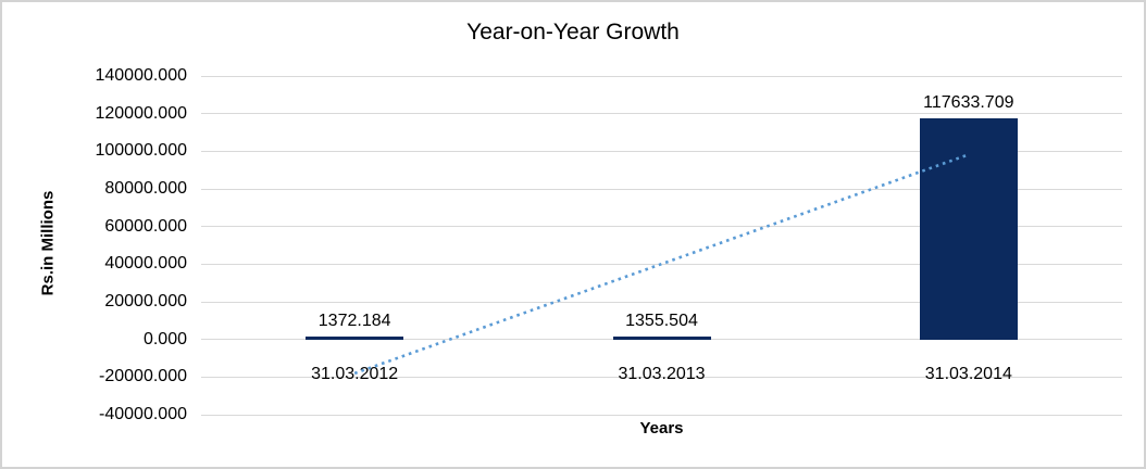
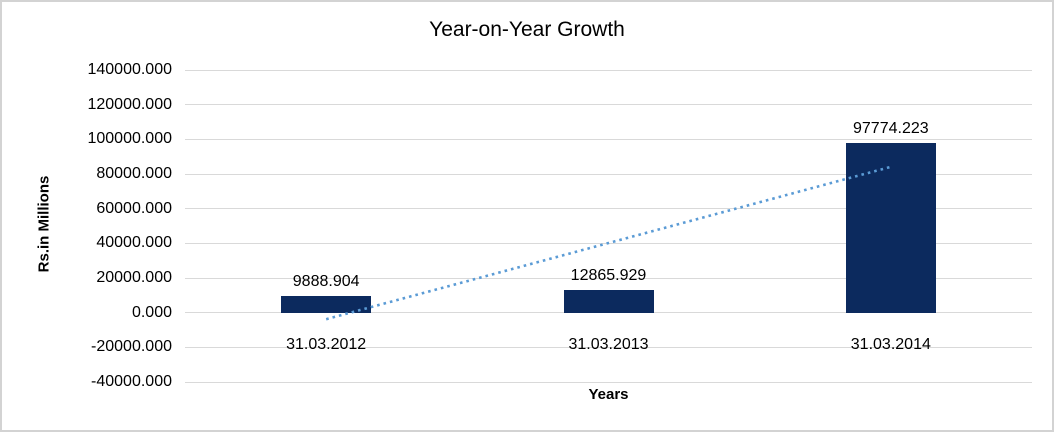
31.03.2012: 1372.184 -> 9888.904
31.03.2013: 1355.504 -> 12865.929
31.03.2014: 117633.709 -> 97774.223
